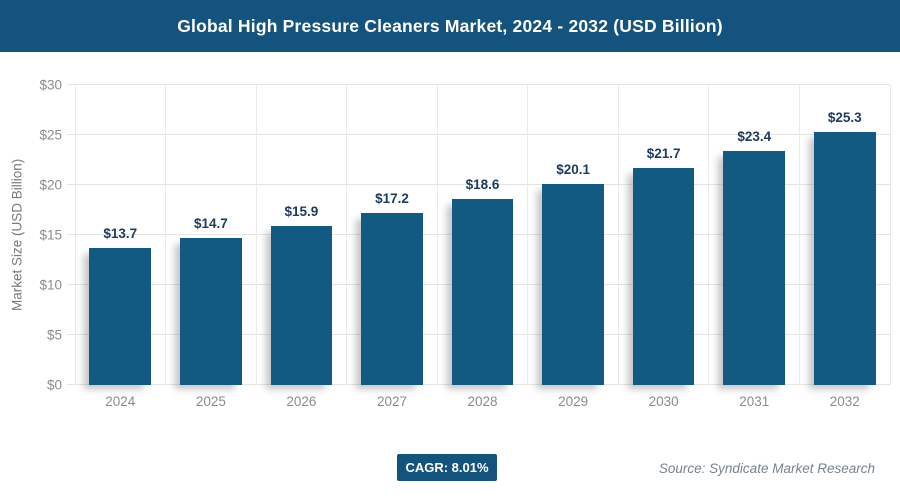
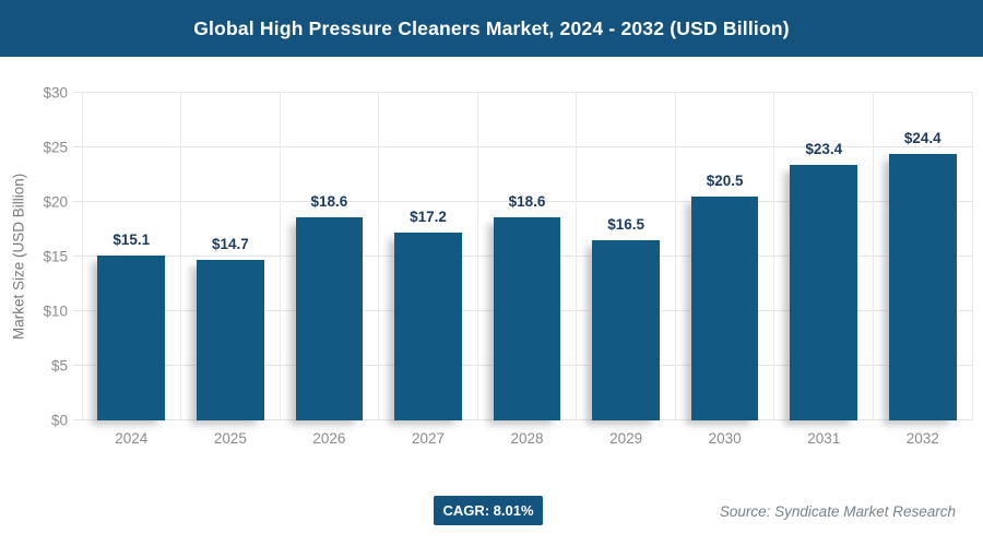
2024: $13.7 -> $15.1
2026: $15.9 -> $18.6
2029: $20.1 -> $16.5
2030: $21.7 -> $20.5
2032: $25.3 -> $24.4
